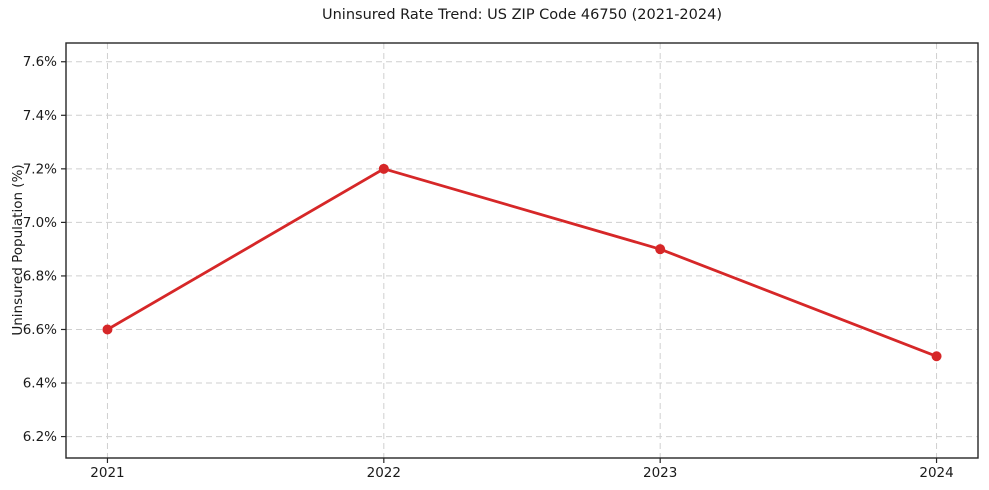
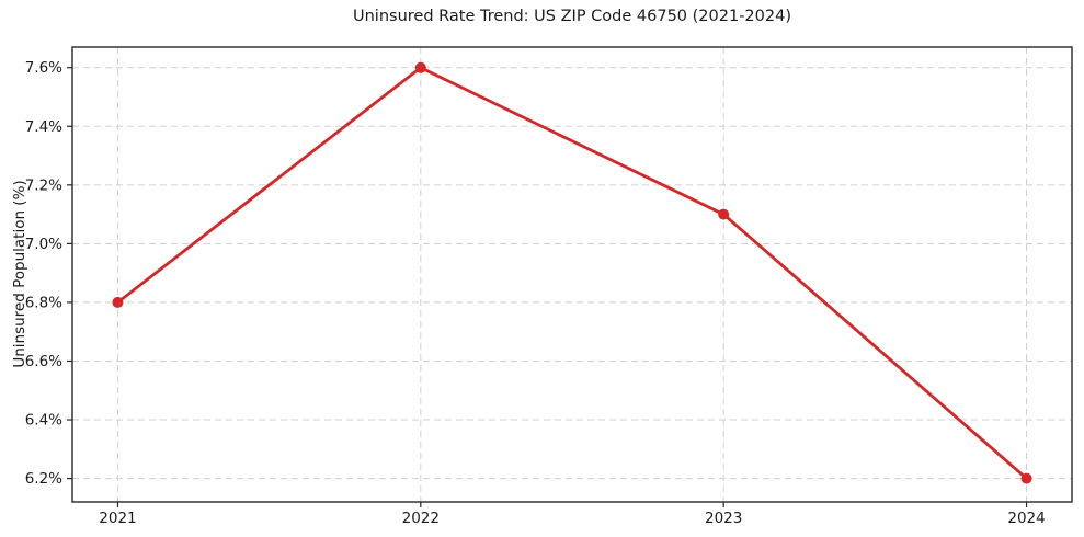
2021: 6.6% -> 6.8%
2022: 7.2% -> 7.6%
2023: 6.9% -> 7.1%
2024: 6.5% -> 6.2%
